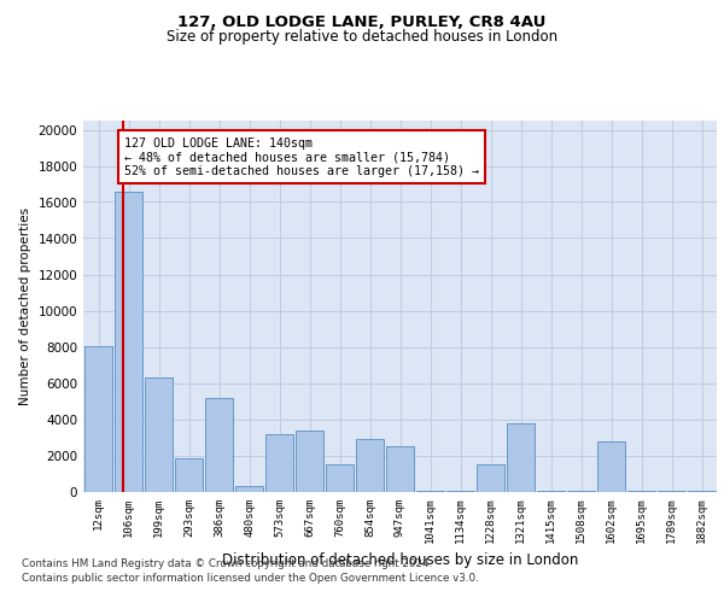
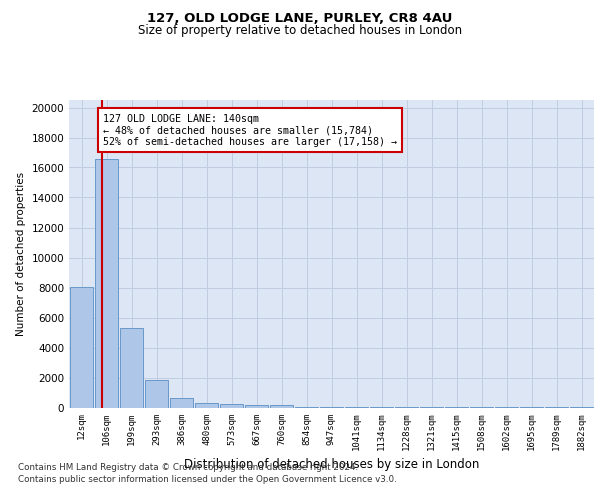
199sqm: 6300 -> 5300
386sqm: 5200 -> 600
573sqm: 3200 -> 200
667sqm: 3400 -> 200
760sqm: 1500 -> 200
854sqm: 2900 -> 100
947sqm: 2500 -> 0
1228sqm: 1500 -> 0
1321sqm: 3800 -> 0
1602sqm: 2800 -> 0
